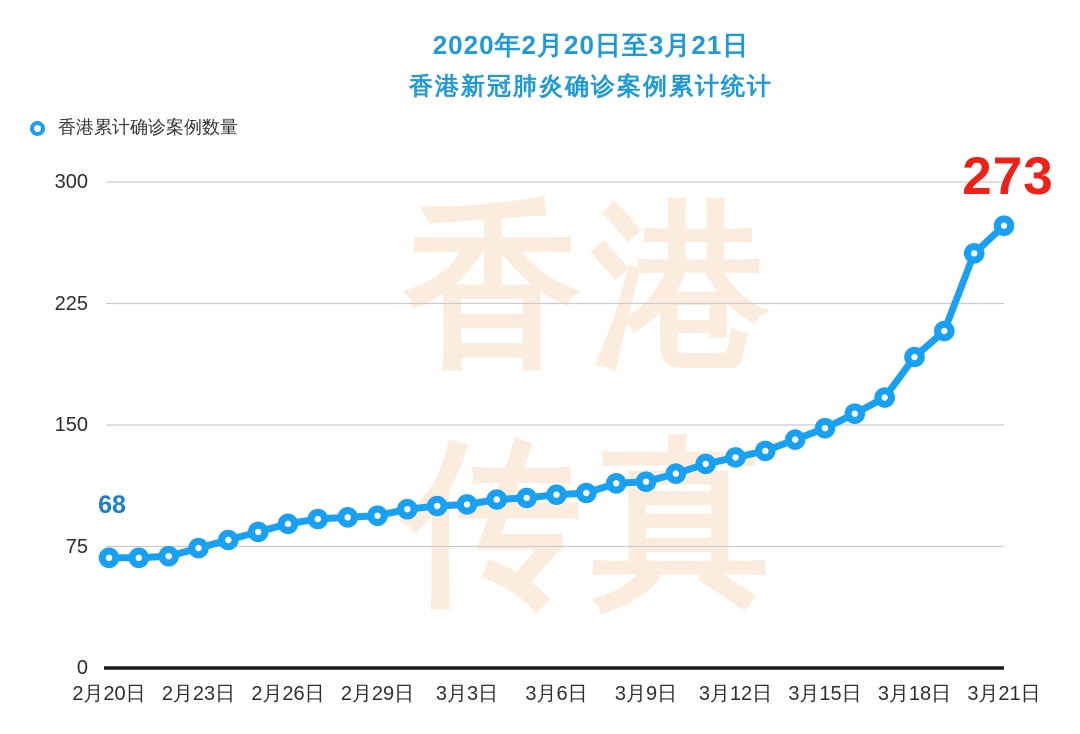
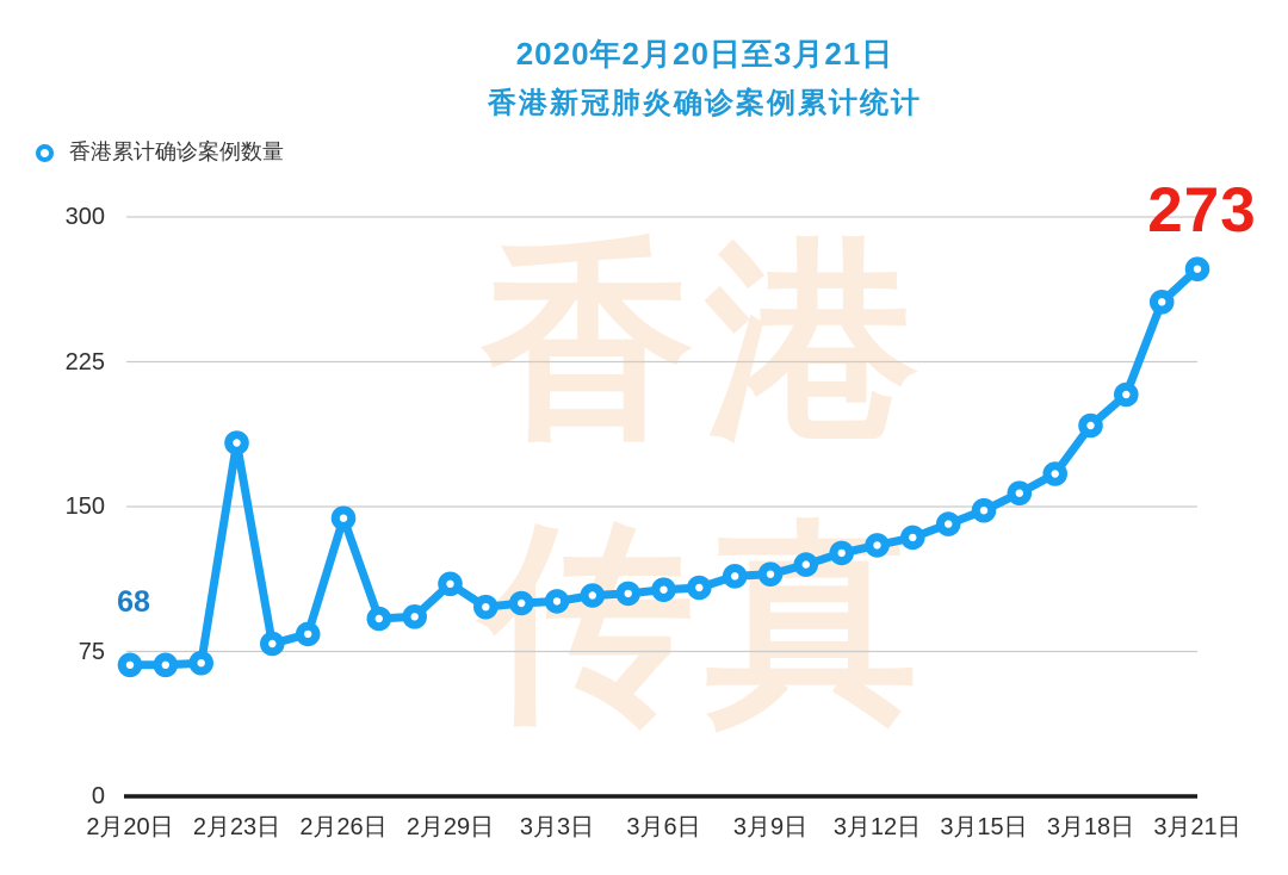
2月23日: 74 -> 183
2月26日: 89 -> 144
2月29日: 94 -> 110
